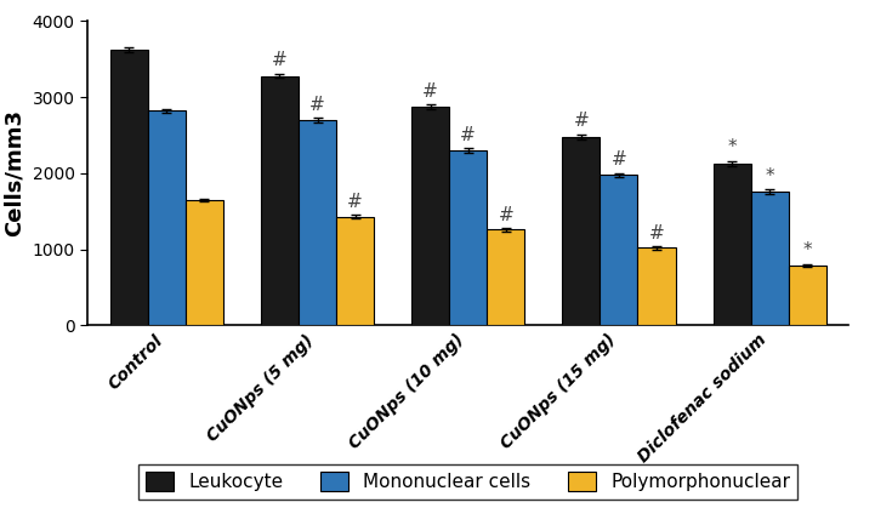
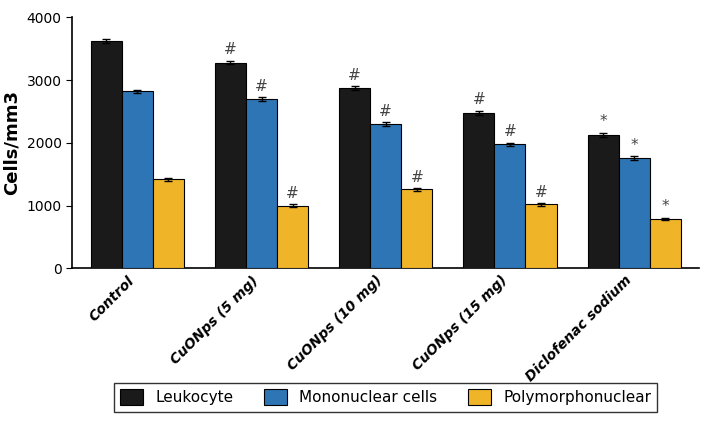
Polymorphonuclear/Control: 1650 -> 1420
Polymorphonuclear/CuONps (5 mg): 1430 -> 1000
